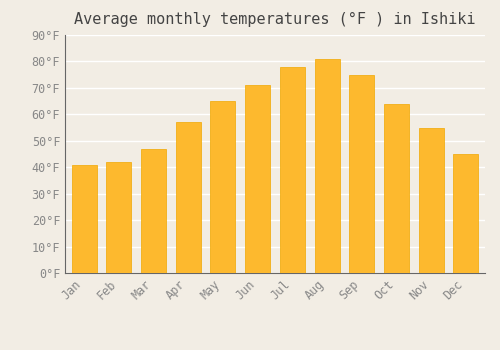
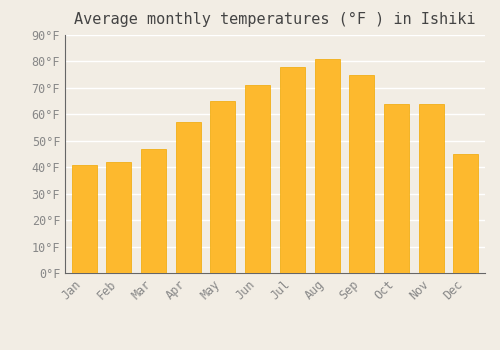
Nov: 55°F -> 64°F
